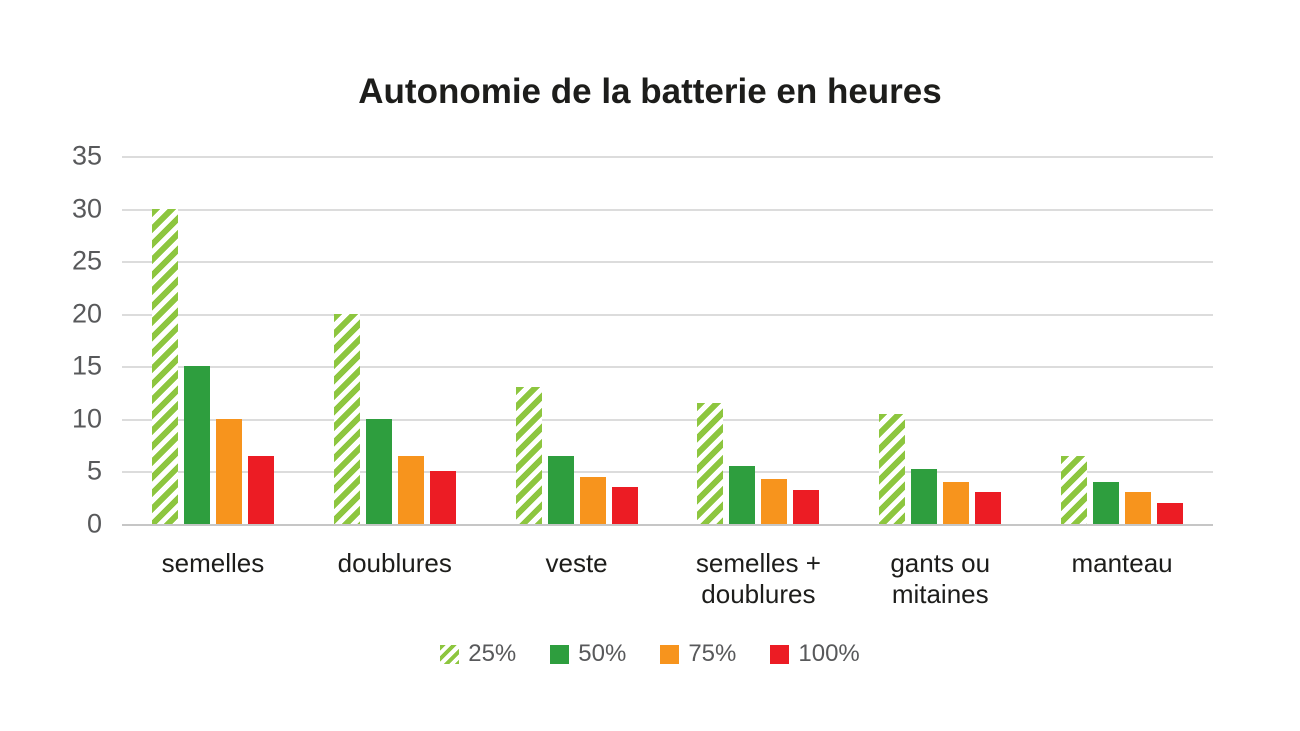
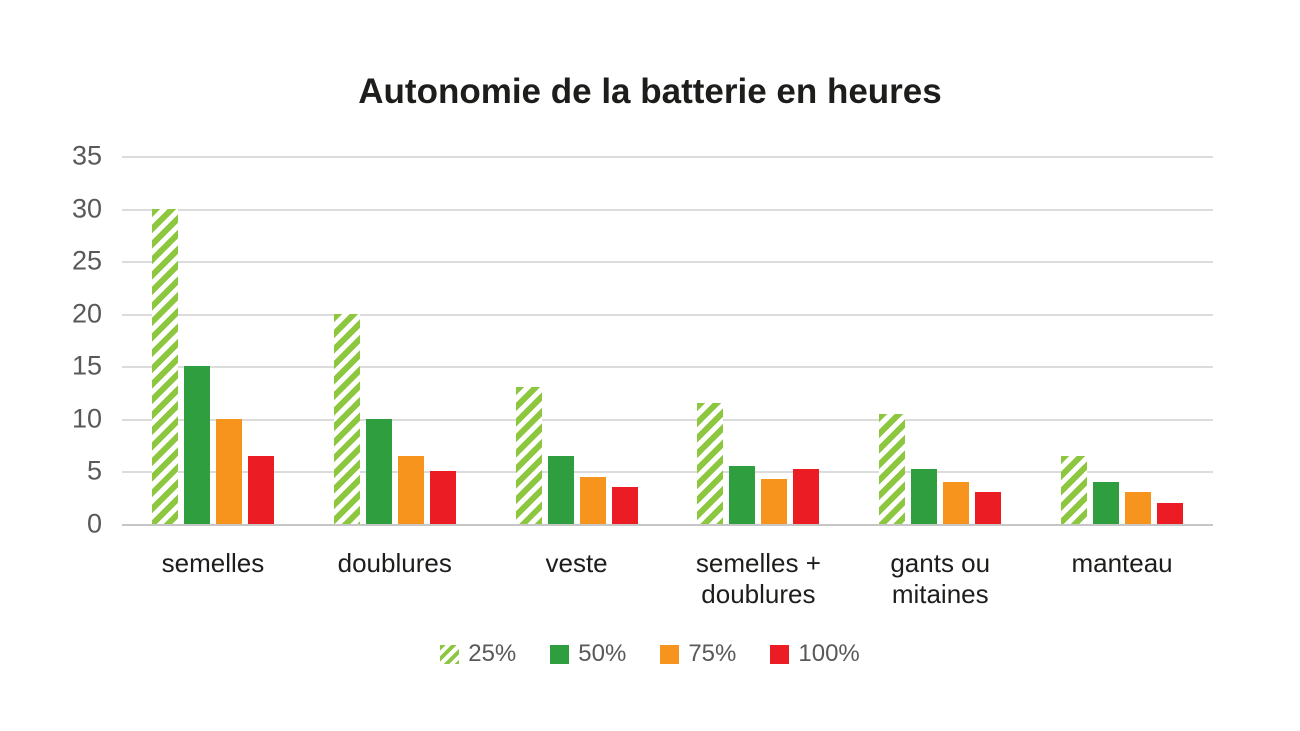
100%/semelles + doublures: 3.2 -> 5.2
